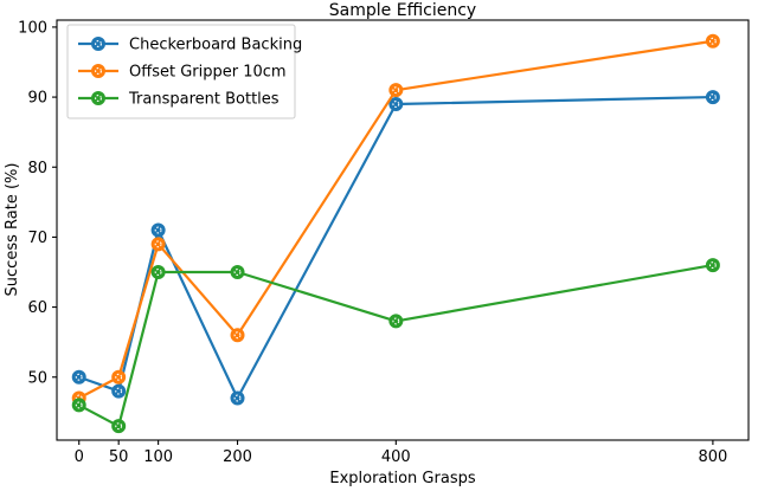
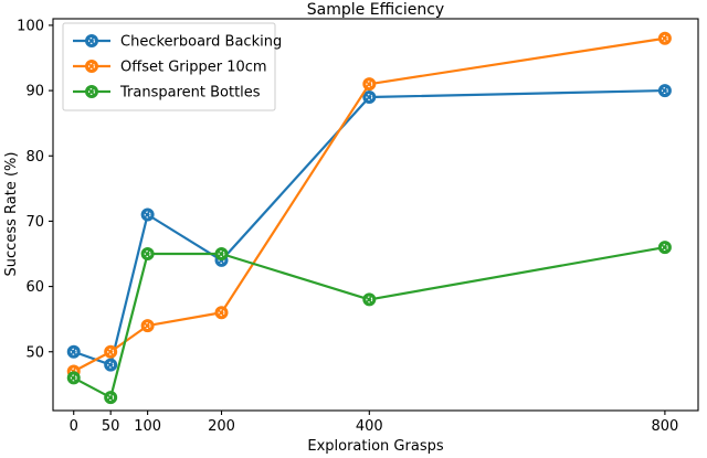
Offset Gripper 10cm/100: 69 -> 54
Checkerboard Backing/200: 47 -> 64
